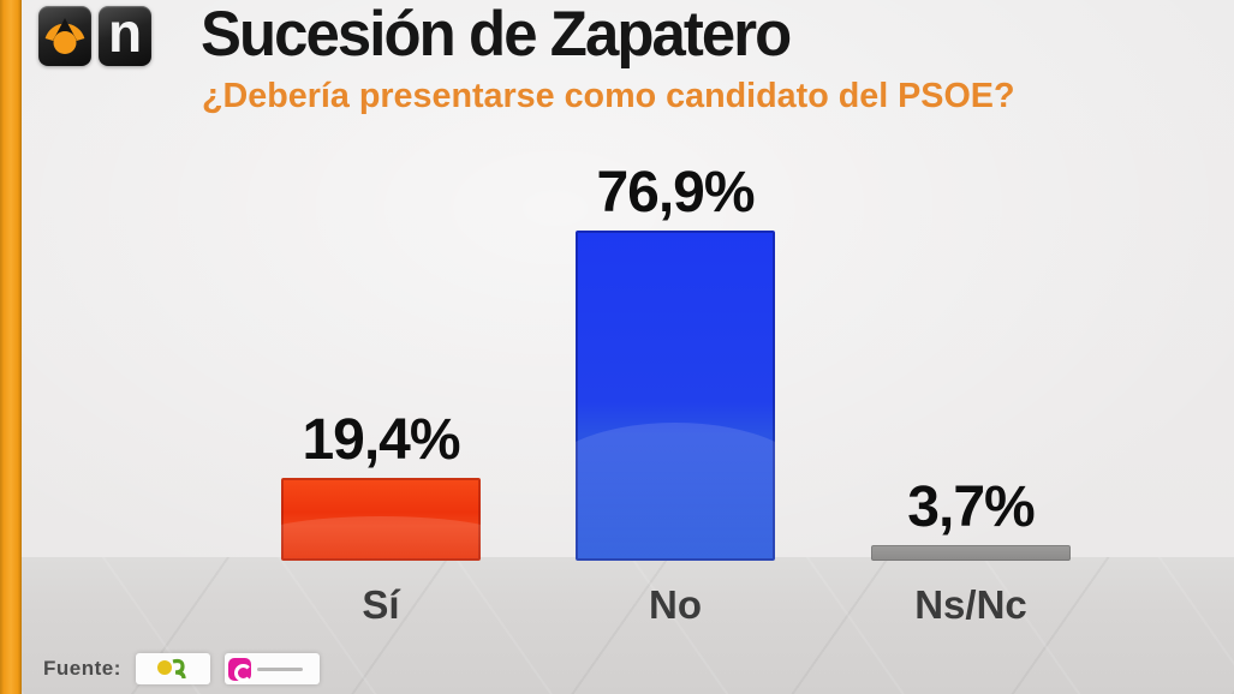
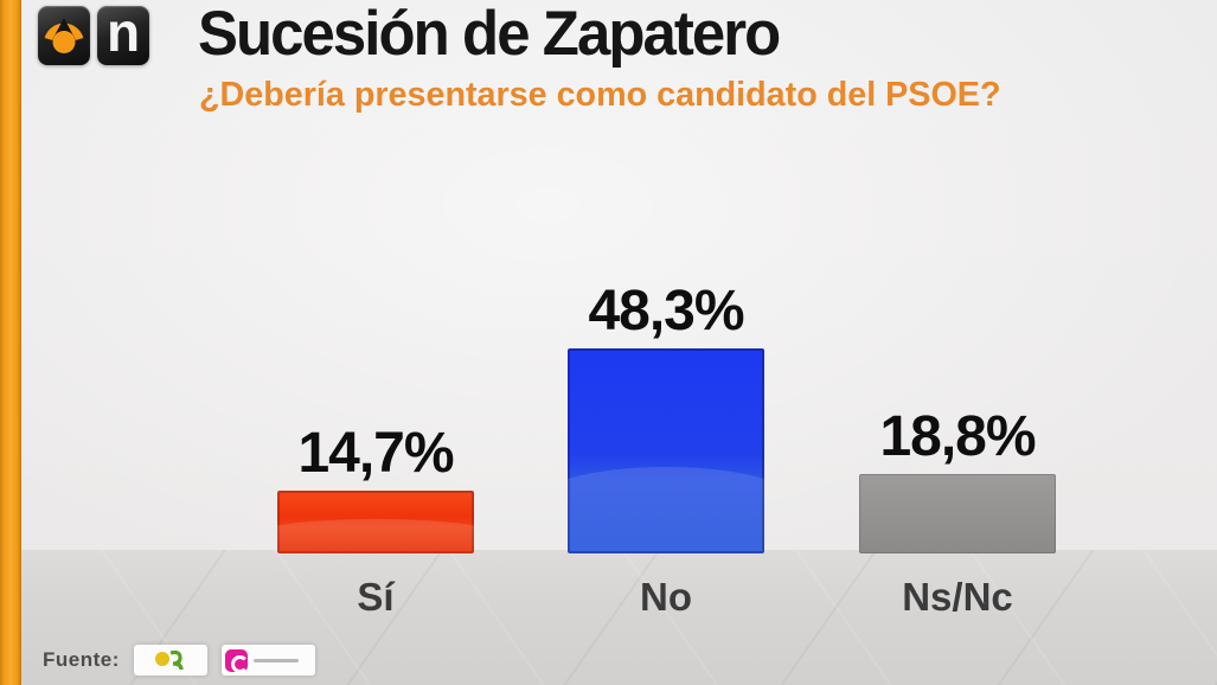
Sí: 19,4% -> 14,7%
No: 76,9% -> 48,3%
Ns/Nc: 3,7% -> 18,8%
